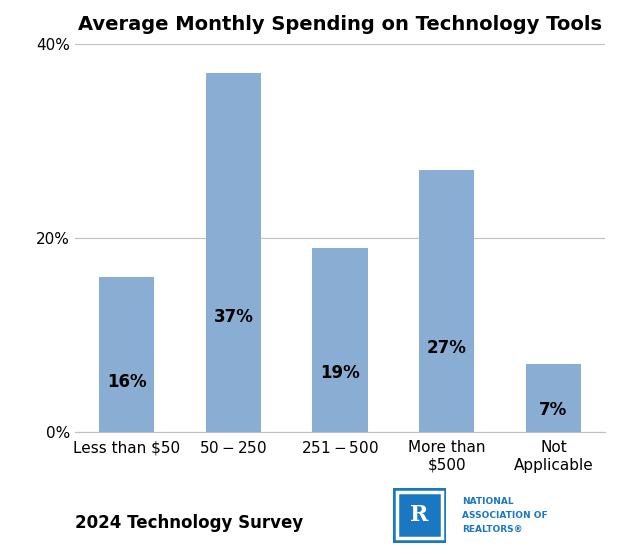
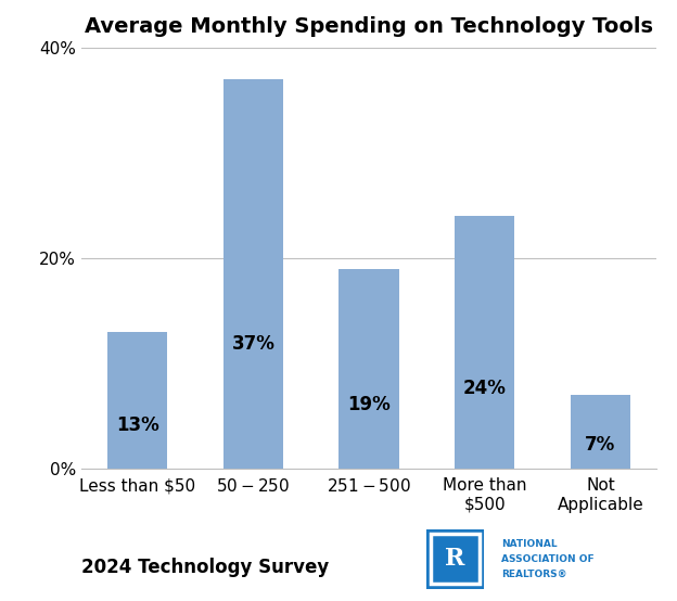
Less than $50: 16% -> 13%
More than $500: 27% -> 24%
